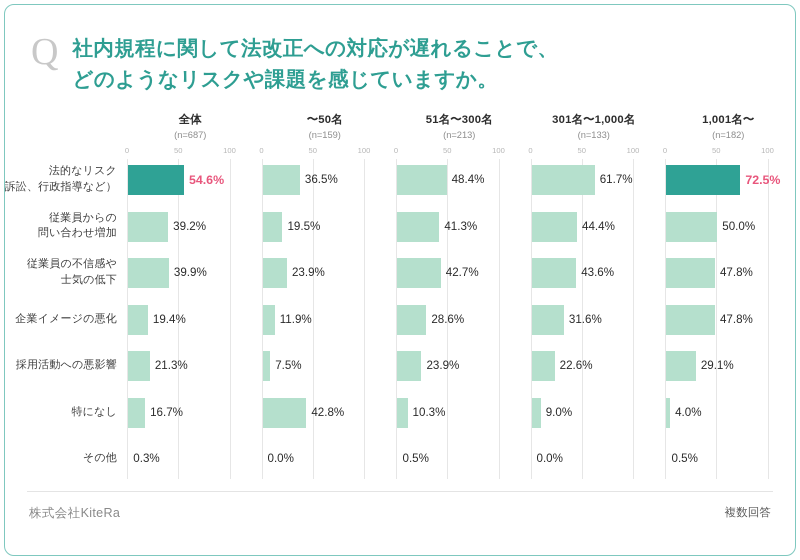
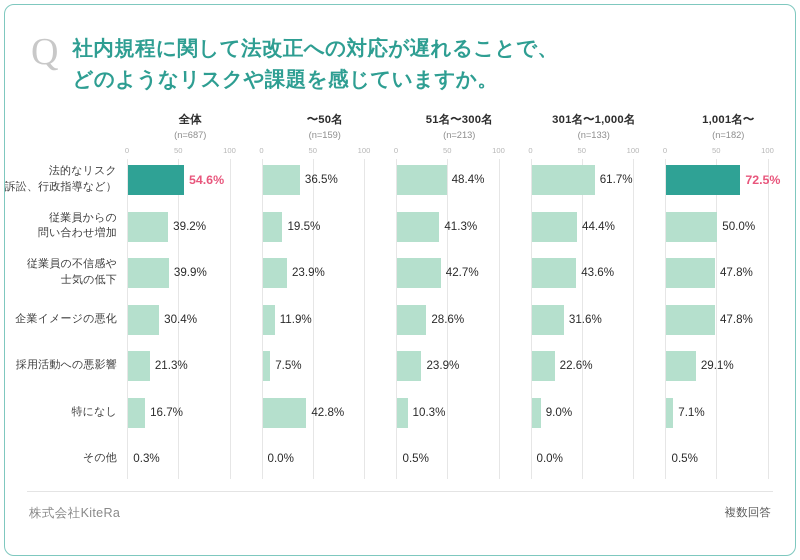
全体/企業イメージの悪化: 19.4% -> 30.4%
1,001名〜/特になし: 4.0% -> 7.1%
